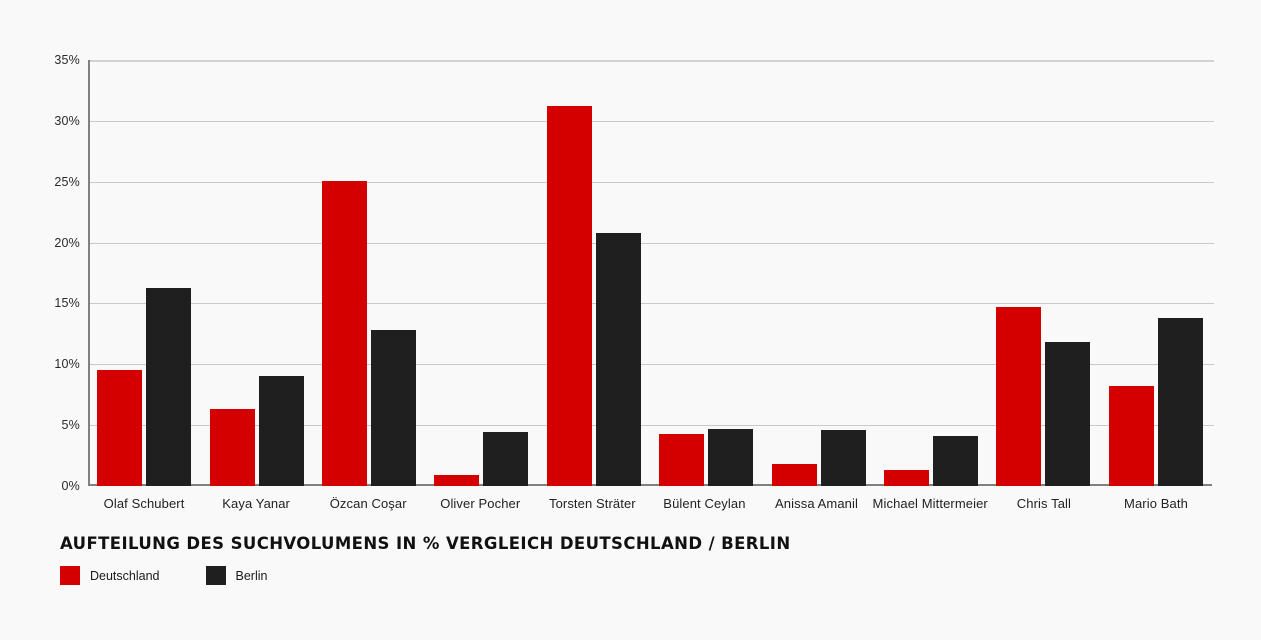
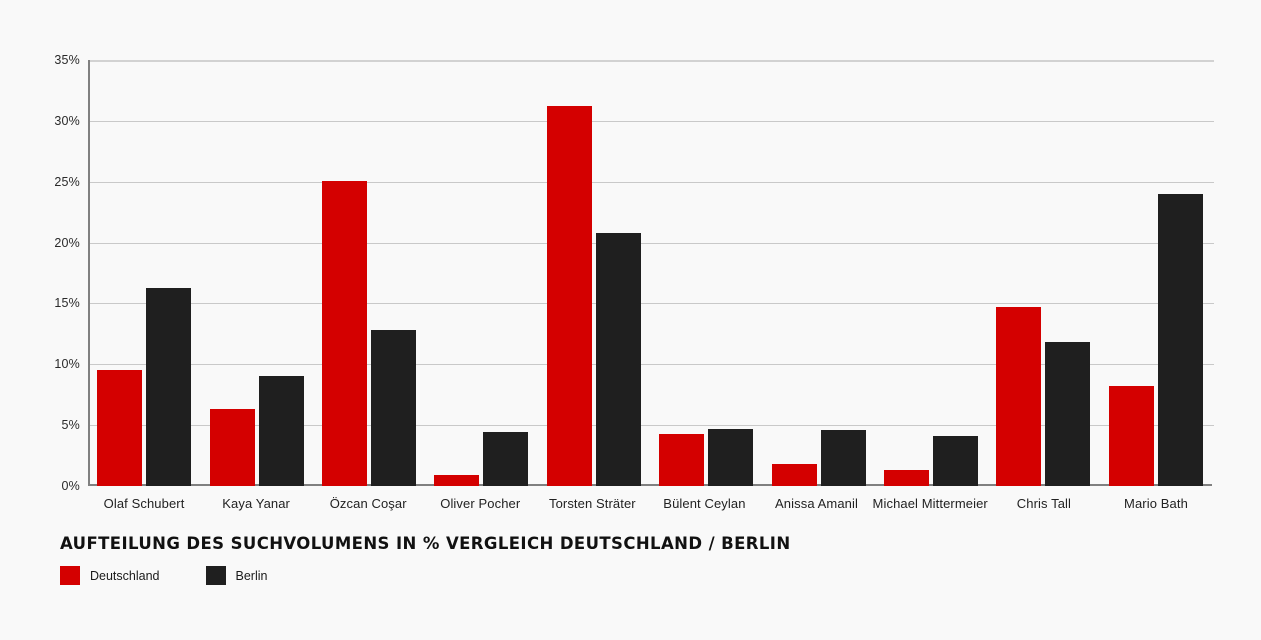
Berlin/Mario Bath: 13.8% -> 24.0%
